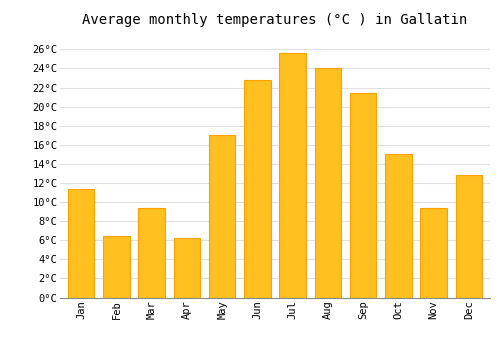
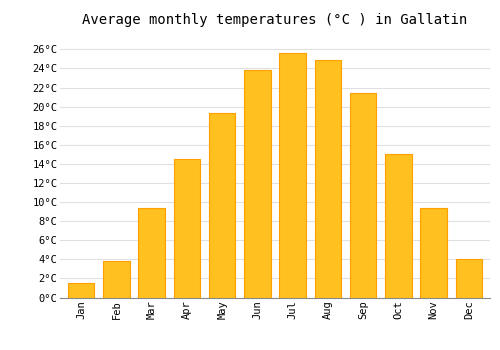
Jan: 11.4°C -> 1.5°C
Feb: 6.4°C -> 3.8°C
Apr: 6.2°C -> 14.5°C
May: 17.0°C -> 19.3°C
Jun: 22.8°C -> 23.8°C
Aug: 24.0°C -> 24.9°C
Dec: 12.8°C -> 4.0°C
